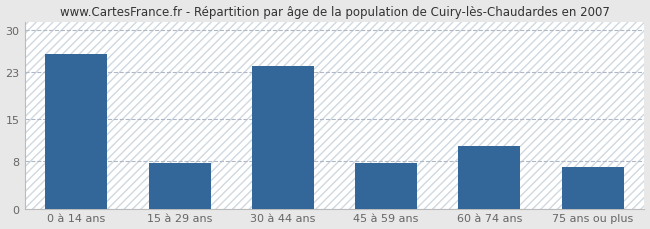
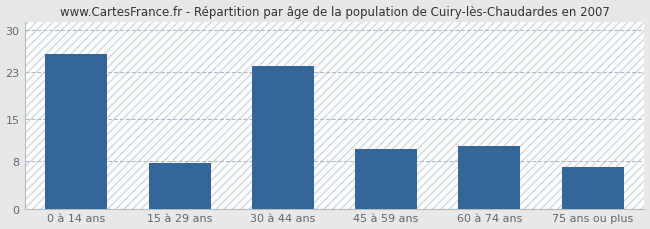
45 à 59 ans: 7.7 -> 10.0
